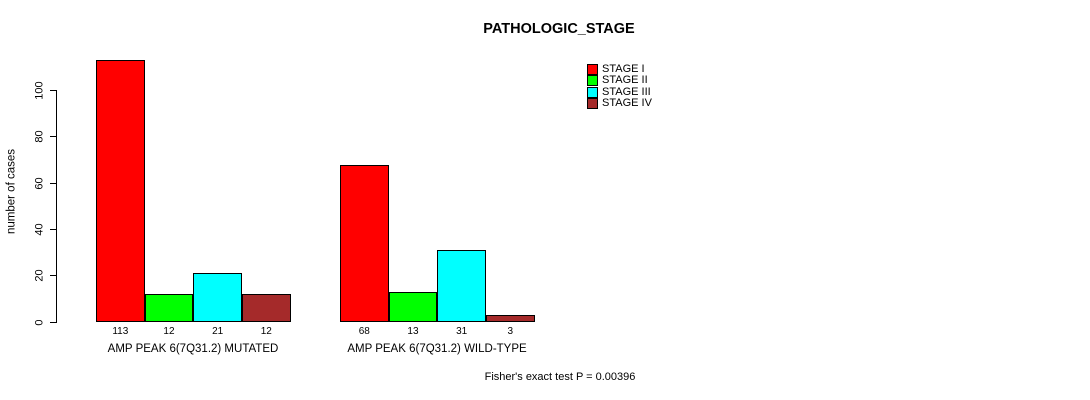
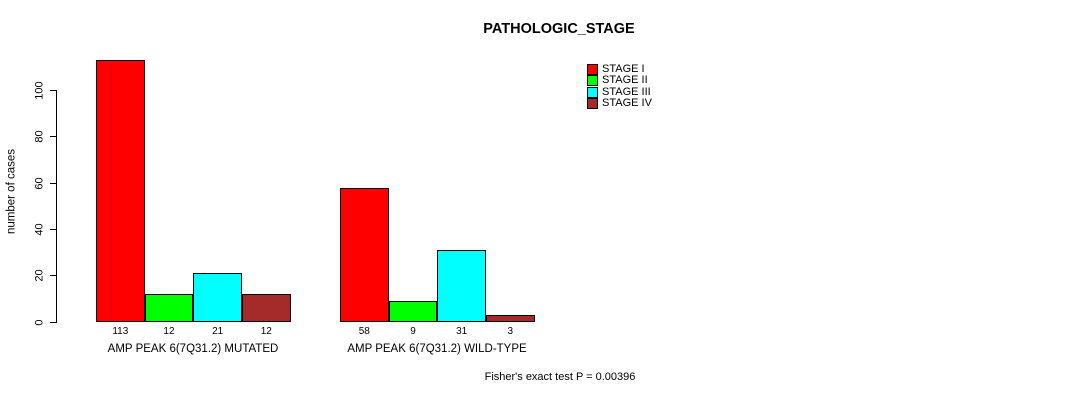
STAGE I/AMP PEAK 6(7Q31.2) WILD-TYPE: 68 -> 58
STAGE II/AMP PEAK 6(7Q31.2) WILD-TYPE: 13 -> 9
